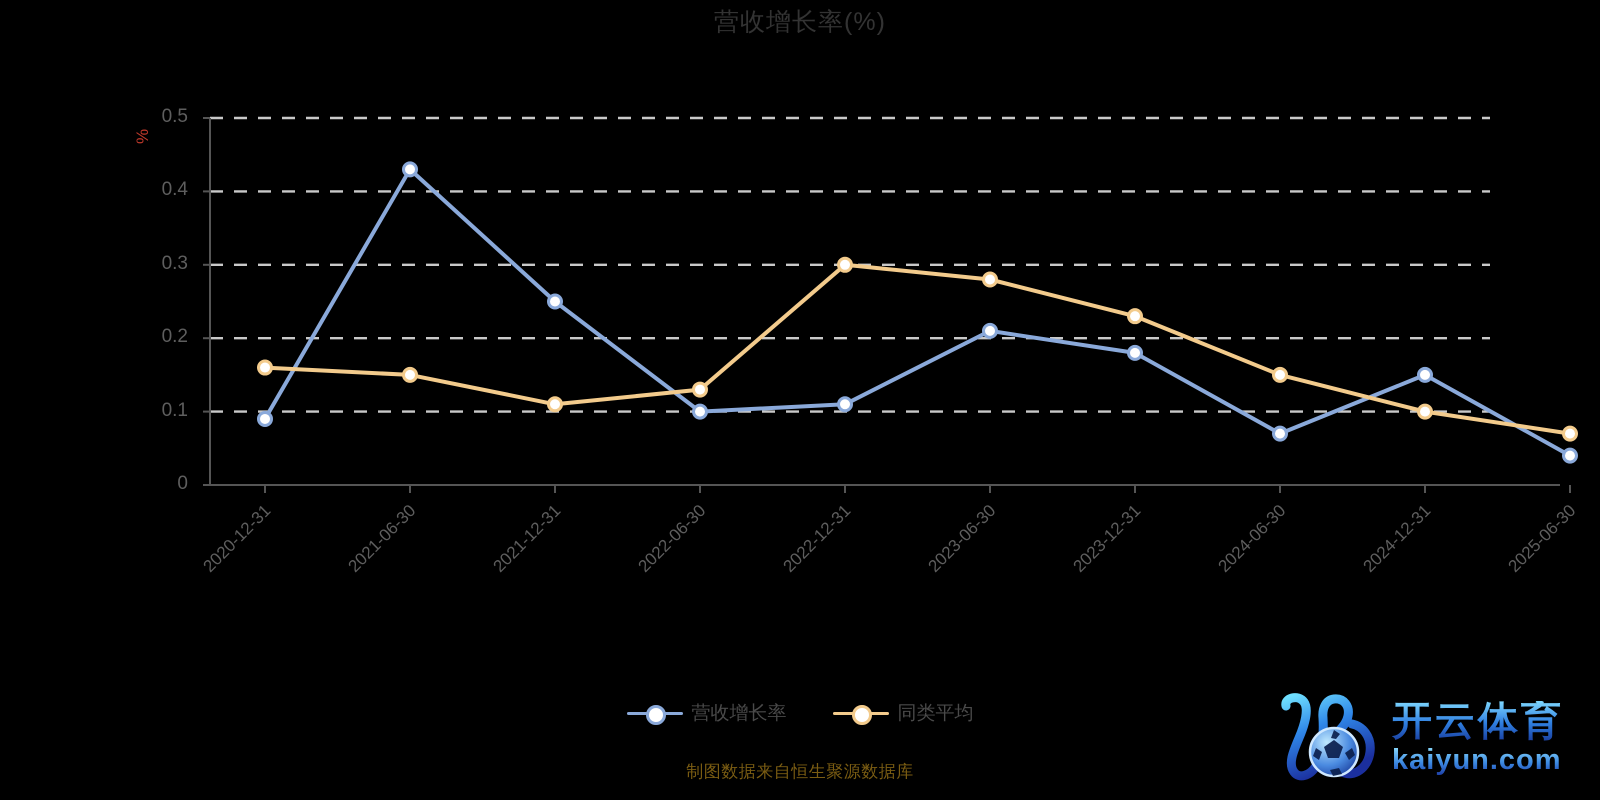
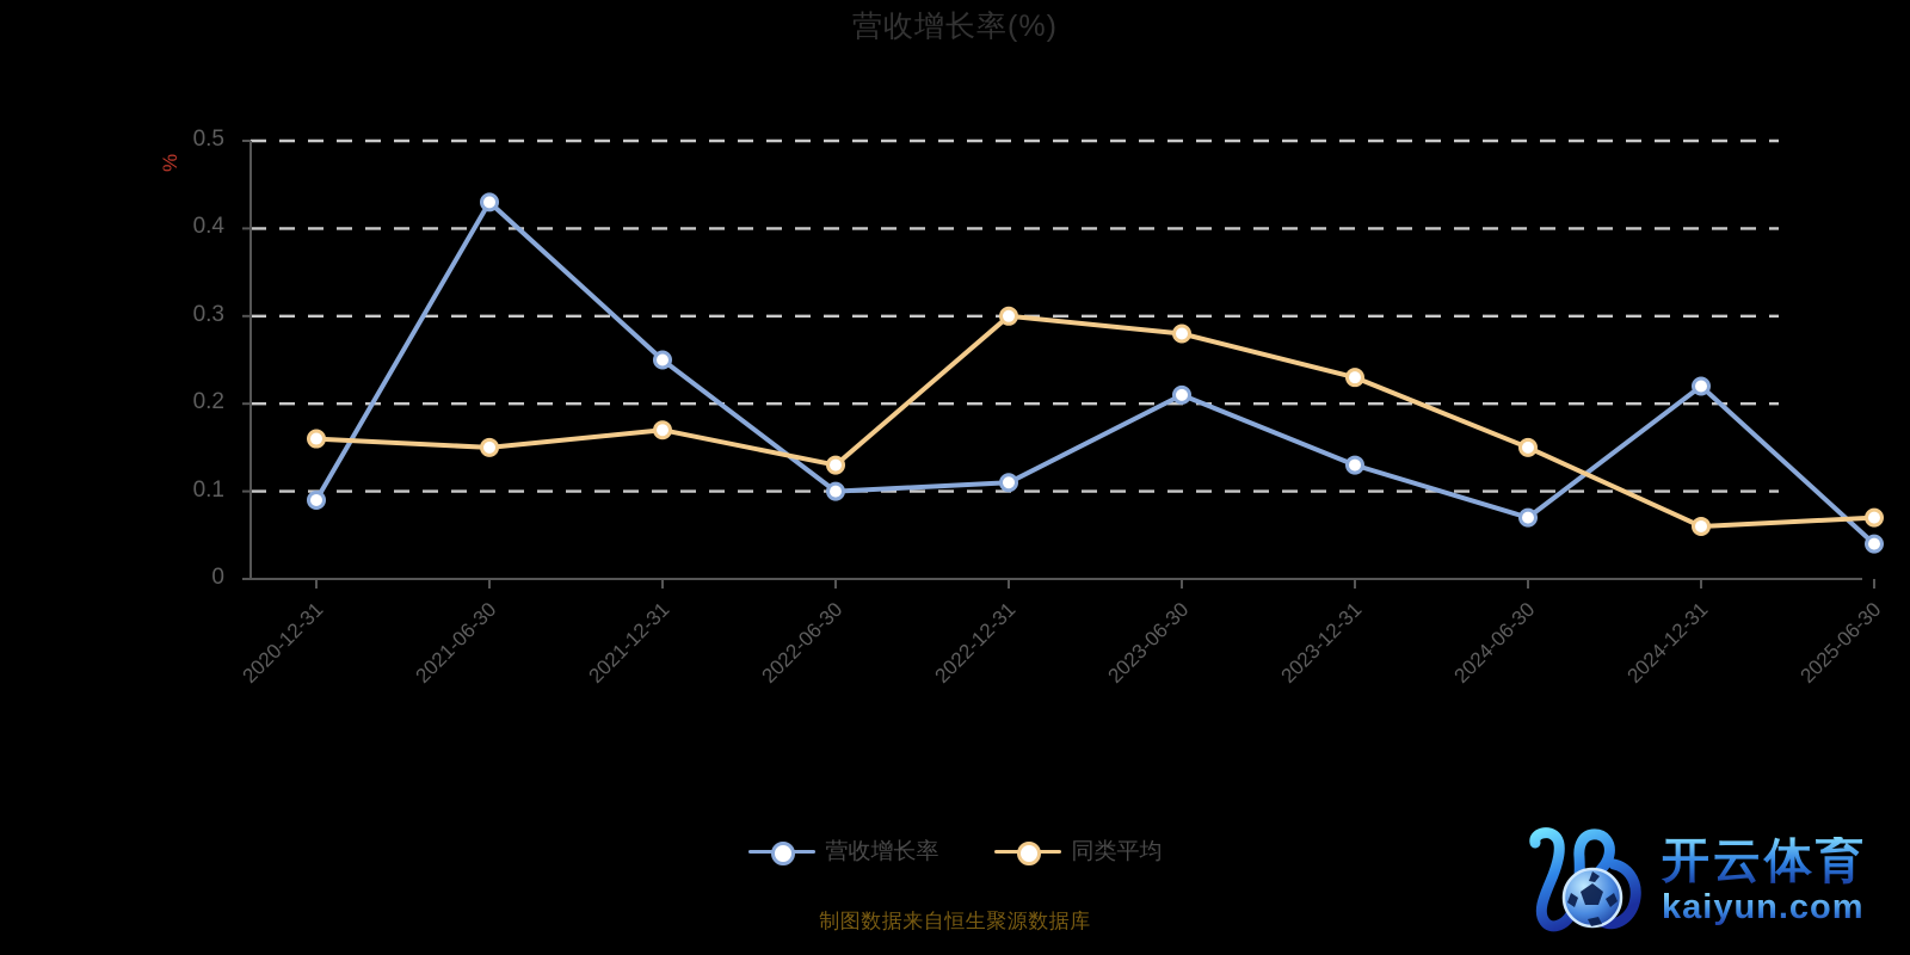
同类平均/2021-12-31: 0.11 -> 0.17
营收增长率/2023-12-31: 0.18 -> 0.13
营收增长率/2024-12-31: 0.15 -> 0.22
同类平均/2024-12-31: 0.10 -> 0.06
